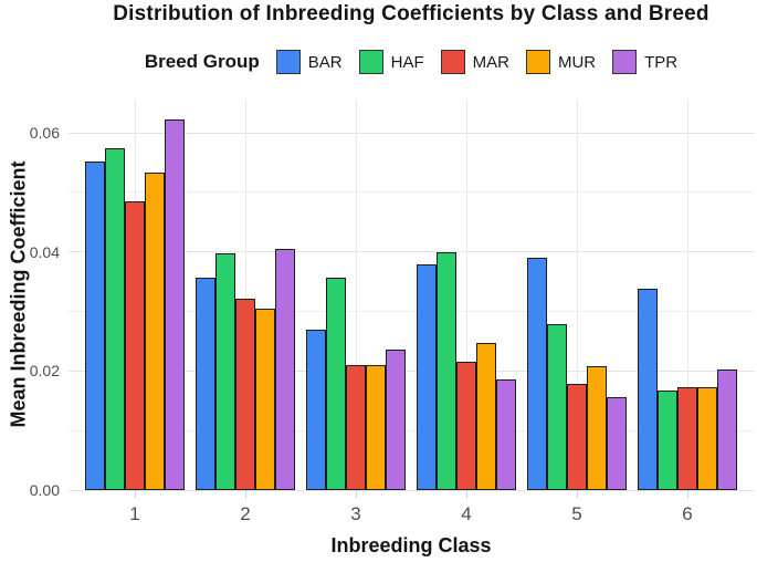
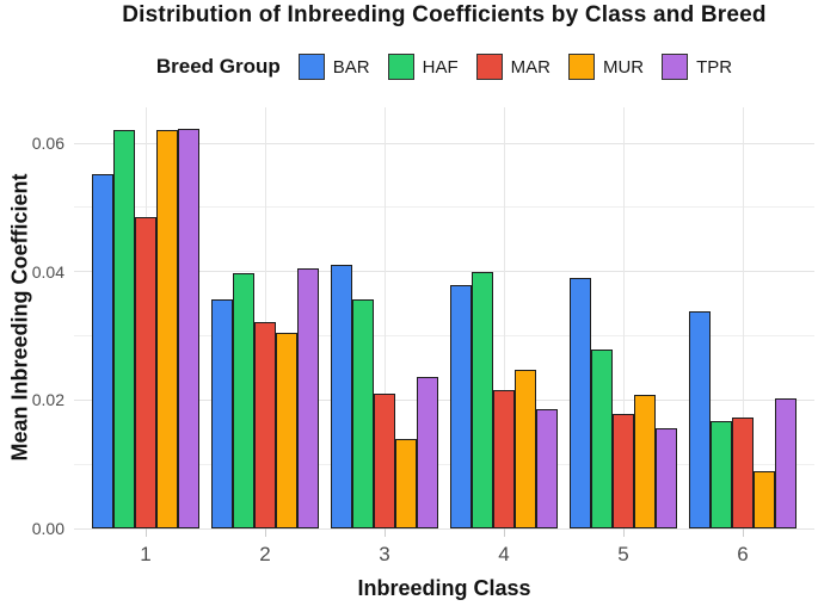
HAF/1: 0.057 -> 0.062
MUR/1: 0.053 -> 0.062
BAR/3: 0.027 -> 0.041
MUR/3: 0.021 -> 0.014
MUR/6: 0.017 -> 0.009
